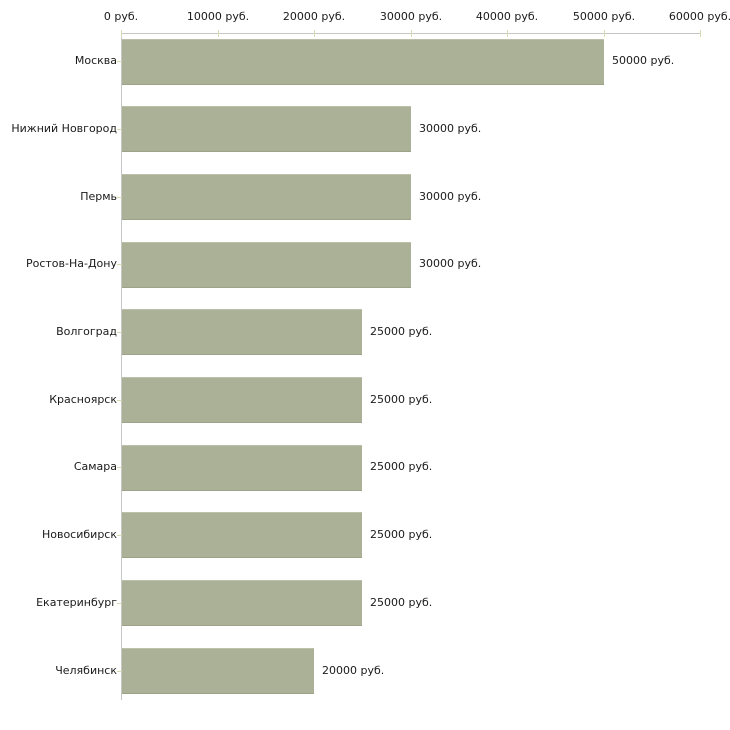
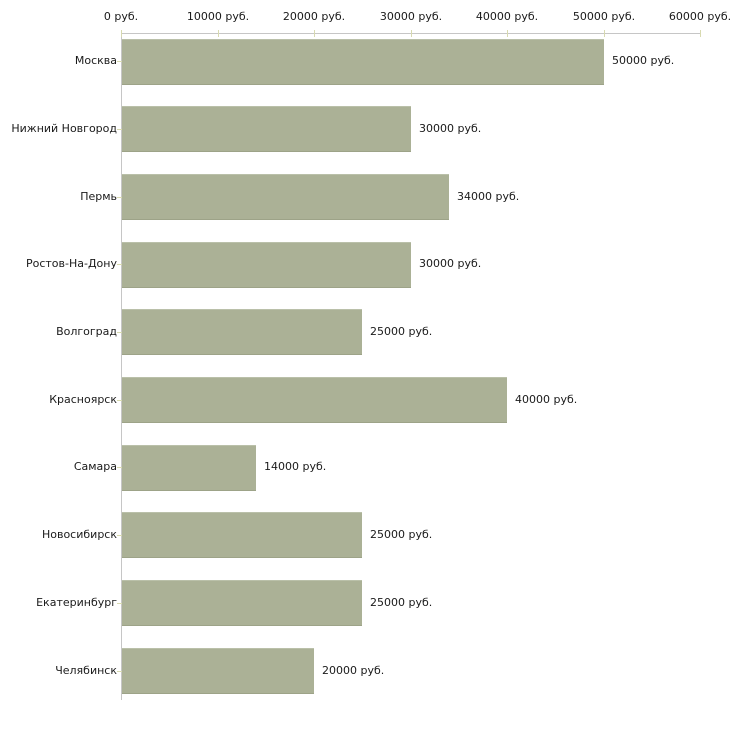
Пермь: 30000 -> 34000
Красноярск: 25000 -> 40000
Самара: 25000 -> 14000
